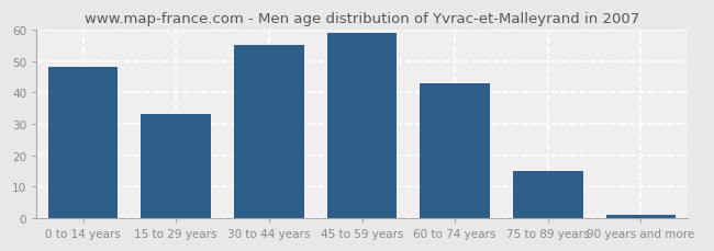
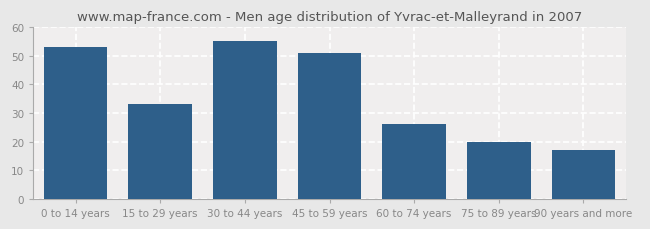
0 to 14 years: 48 -> 53
45 to 59 years: 59 -> 51
60 to 74 years: 43 -> 26
75 to 89 years: 15 -> 20
90 years and more: 1 -> 17
